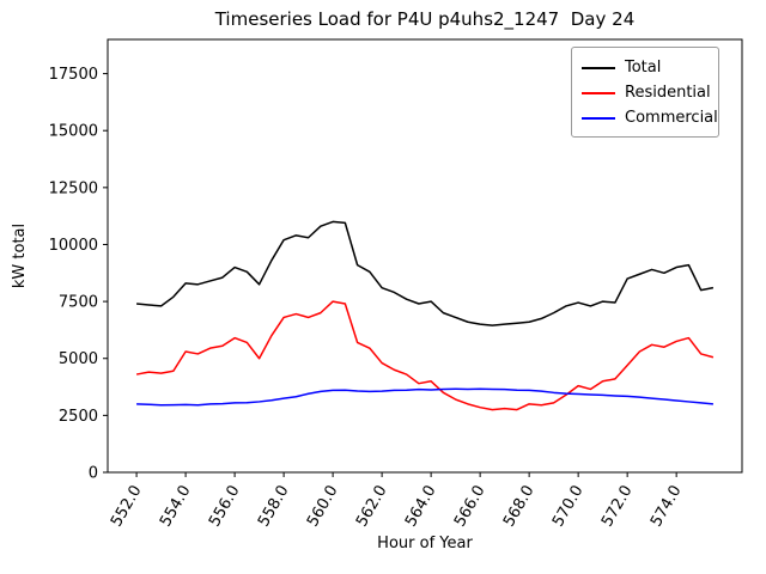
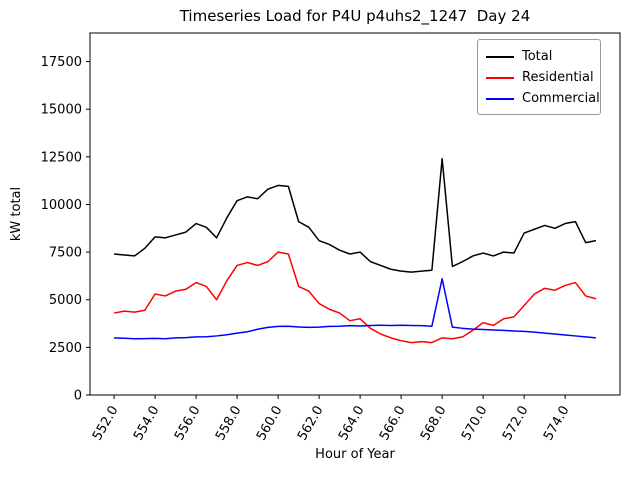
Total/568.0: 6600 -> 12400
Commercial/568.0: 3600 -> 6100
